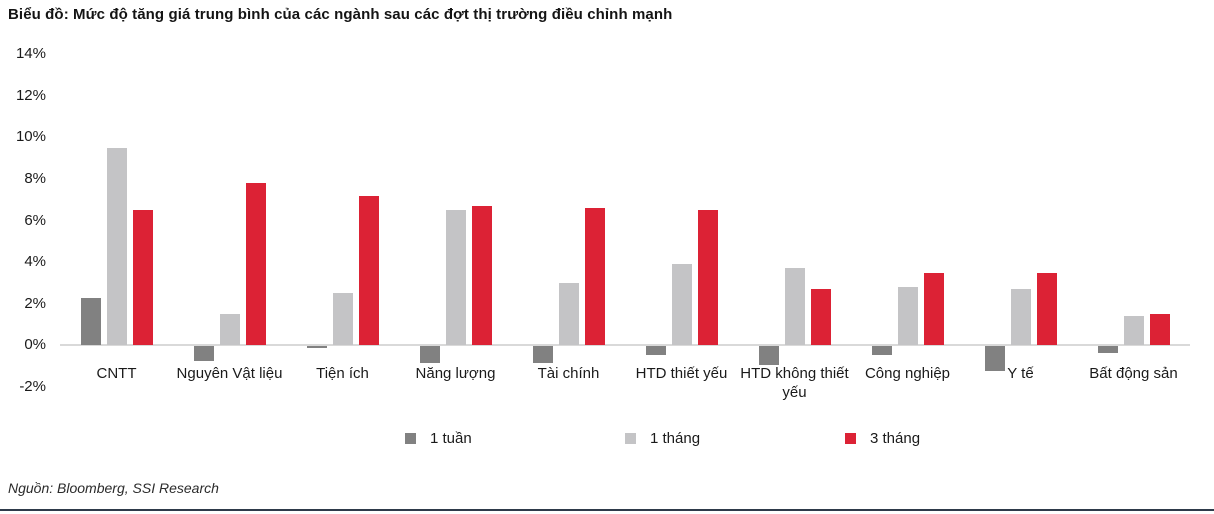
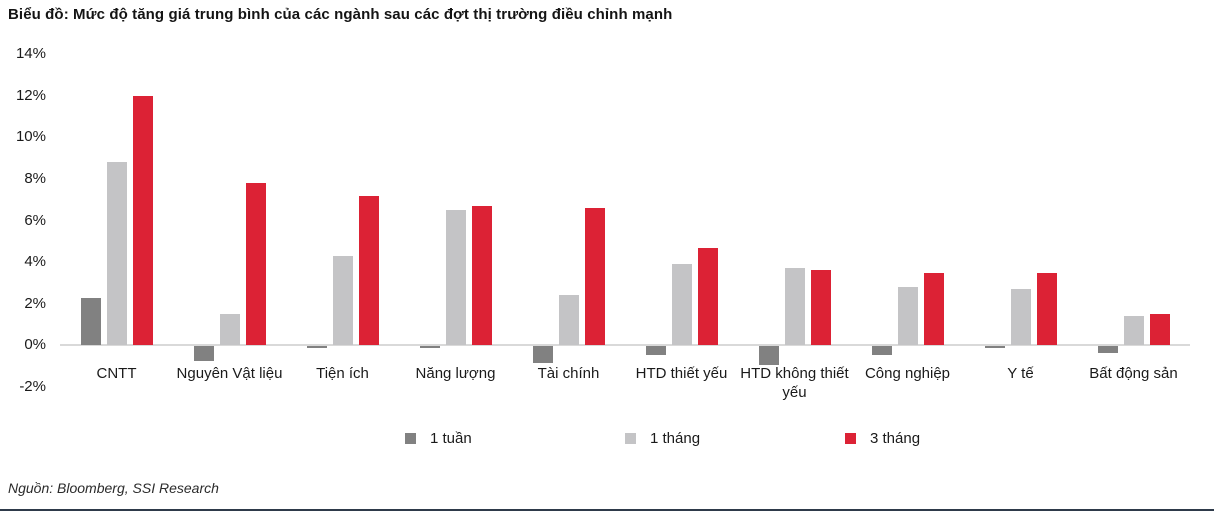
1 tháng/CNTT: 9.5% -> 8.8%
3 tháng/CNTT: 6.5% -> 12.0%
1 tháng/Tiện ích: 2.5% -> 4.3%
1 tuần/Năng lượng: -0.8% -> -0.1%
1 tháng/Tài chính: 3.0% -> 2.4%
3 tháng/HTD thiết yếu: 6.5% -> 4.7%
3 tháng/HTD không thiết yếu: 2.7% -> 3.6%
1 tuần/Y tế: -1.2% -> -0.1%
